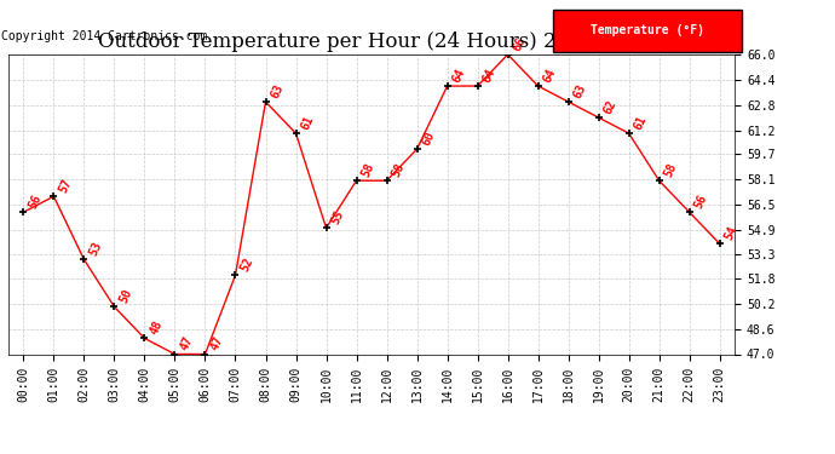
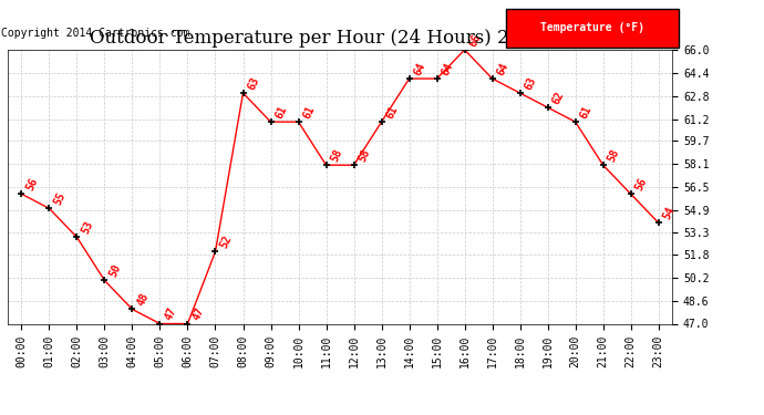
01:00: 57 -> 55
10:00: 55 -> 61
13:00: 60 -> 61
